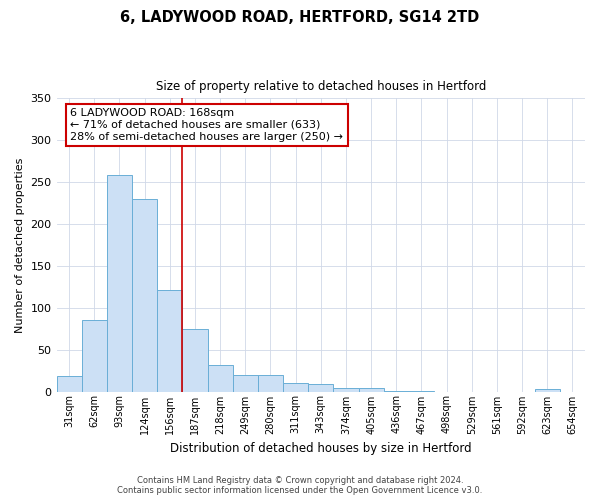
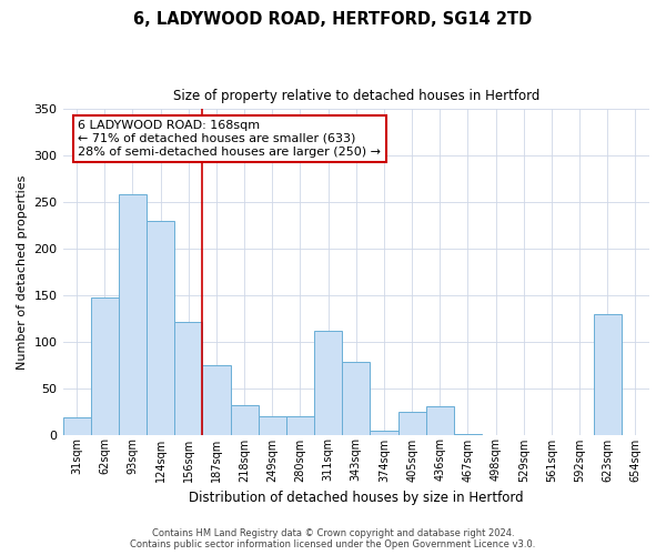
62sqm: 85 -> 148
311sqm: 10 -> 112
343sqm: 9 -> 78
405sqm: 4 -> 24
436sqm: 1 -> 30
623sqm: 3 -> 130
